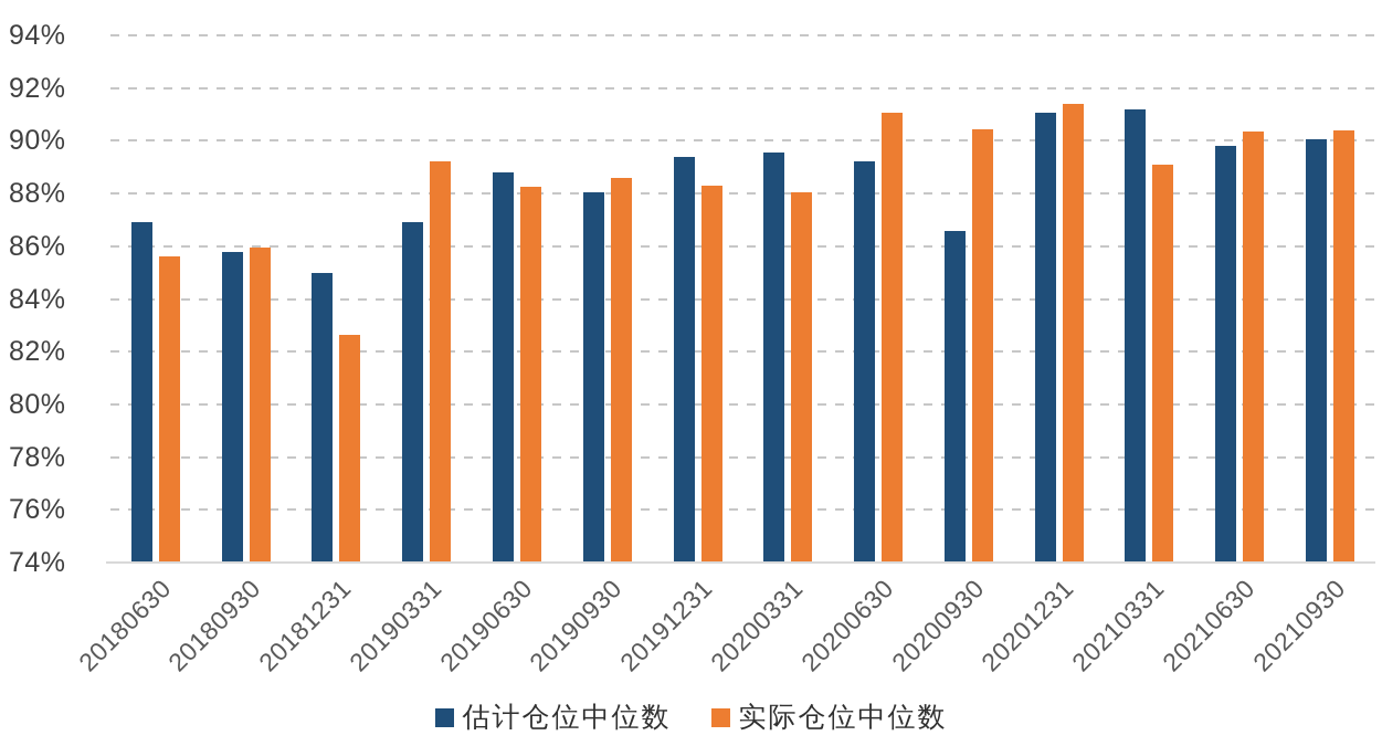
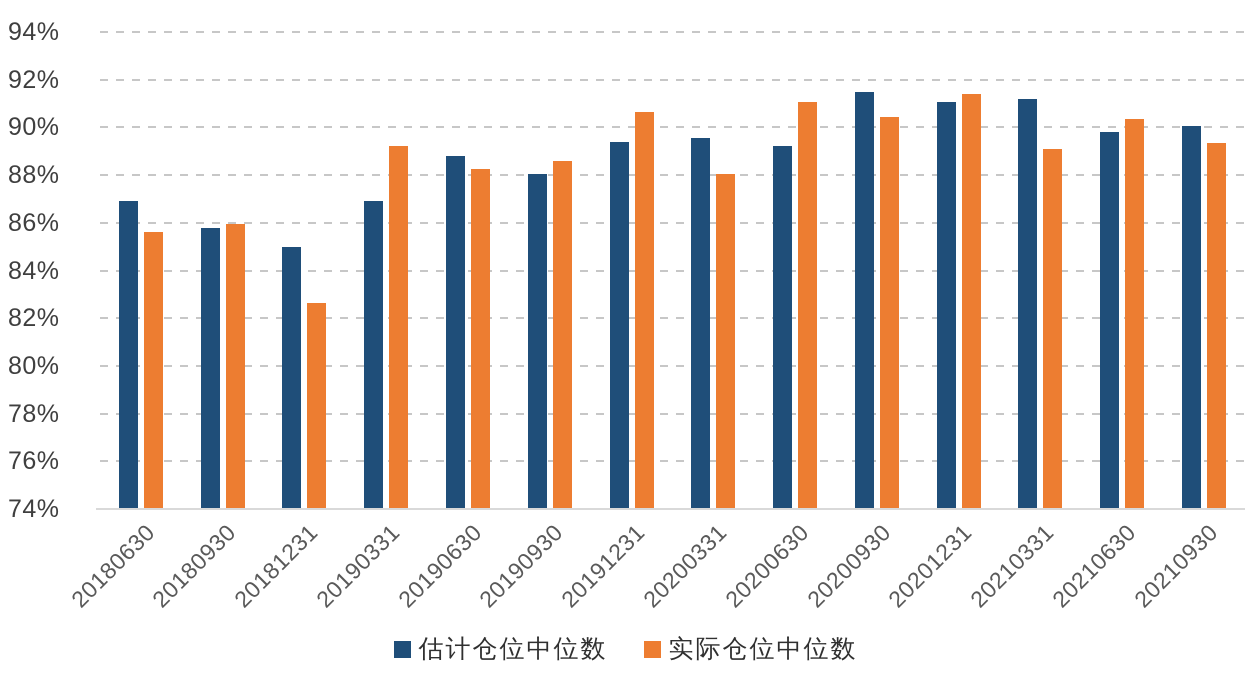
实际仓位中位数/20191231: 88.3% -> 90.7%
估计仓位中位数/20200930: 86.6% -> 91.5%
实际仓位中位数/20210930: 90.4% -> 89.3%
